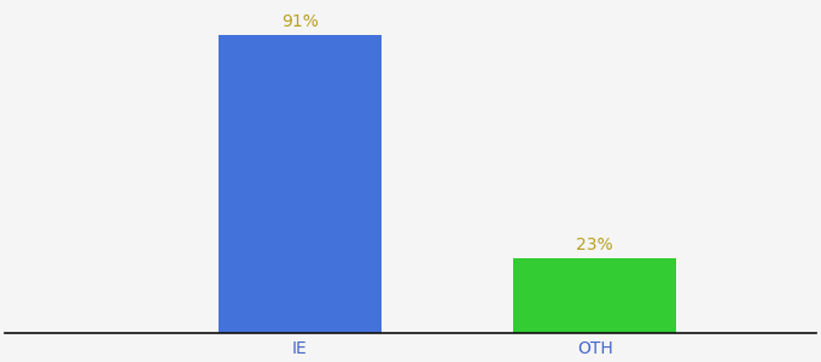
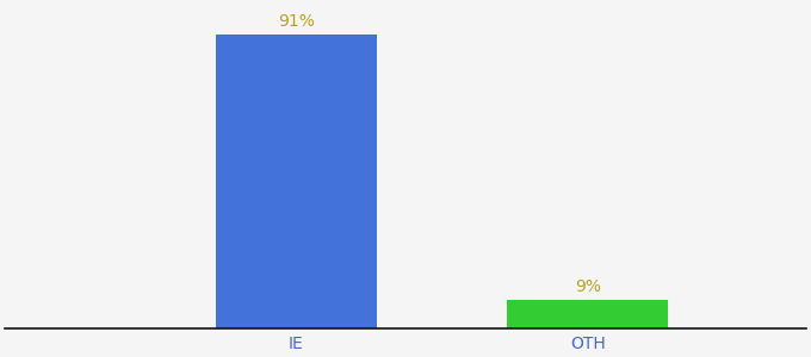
OTH: 23% -> 9%
